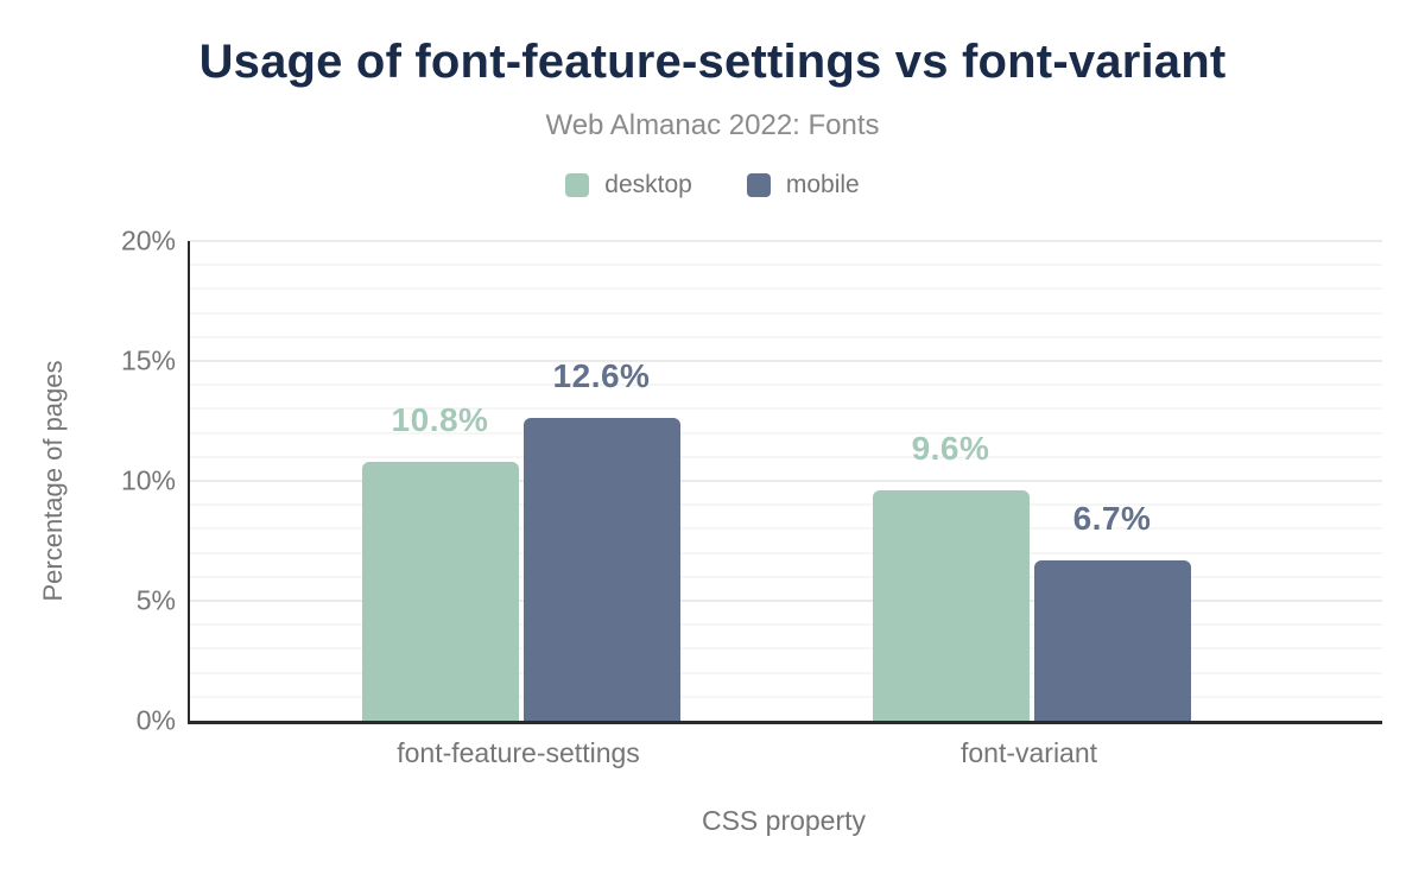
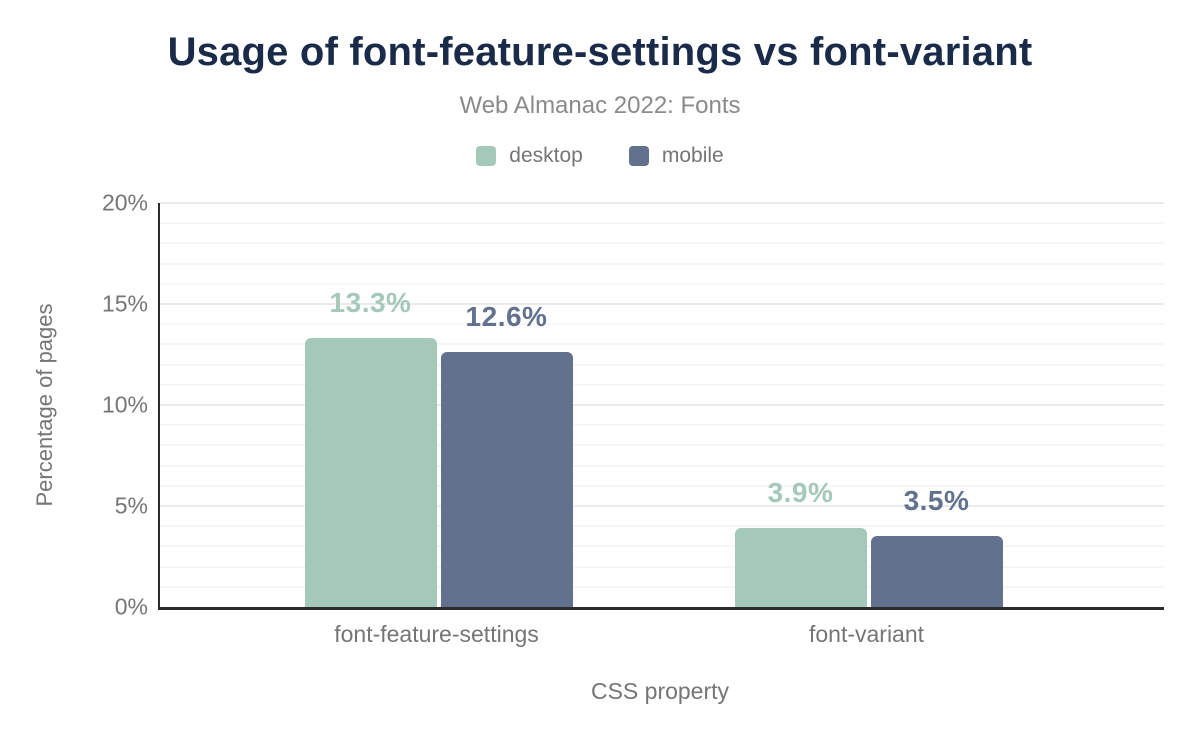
desktop/font-feature-settings: 10.8% -> 13.3%
desktop/font-variant: 9.6% -> 3.9%
mobile/font-variant: 6.7% -> 3.5%
